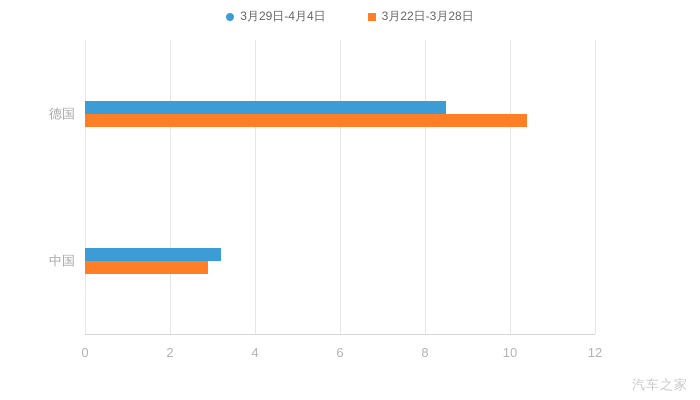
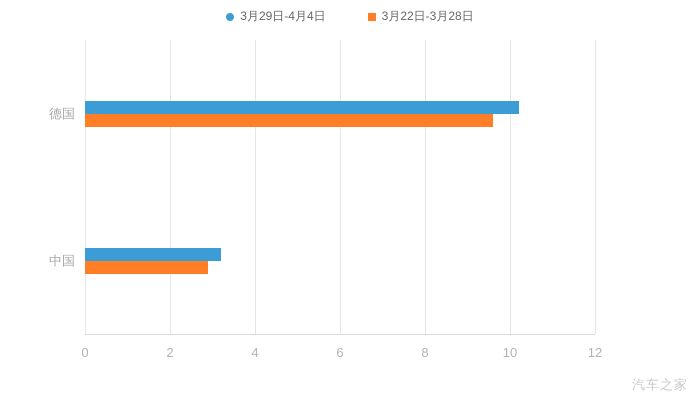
3月29日-4月4日/德国: 8.5 -> 10.2
3月22日-3月28日/德国: 10.4 -> 9.6
